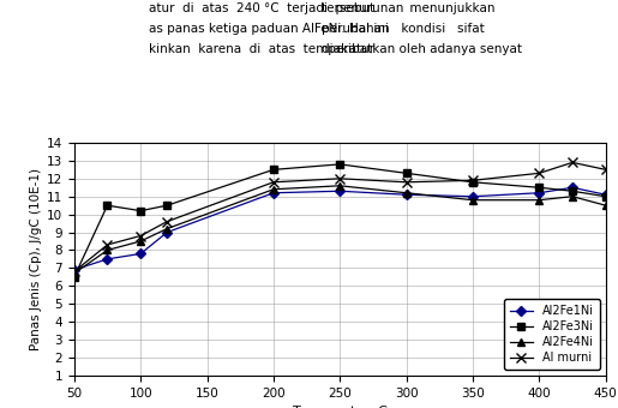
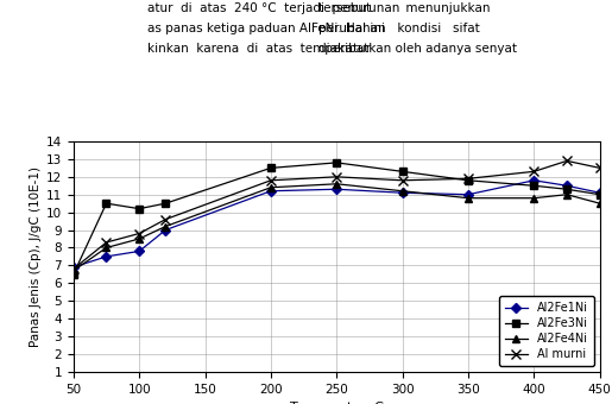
Al2Fe1Ni/400: 11.2 -> 11.8
